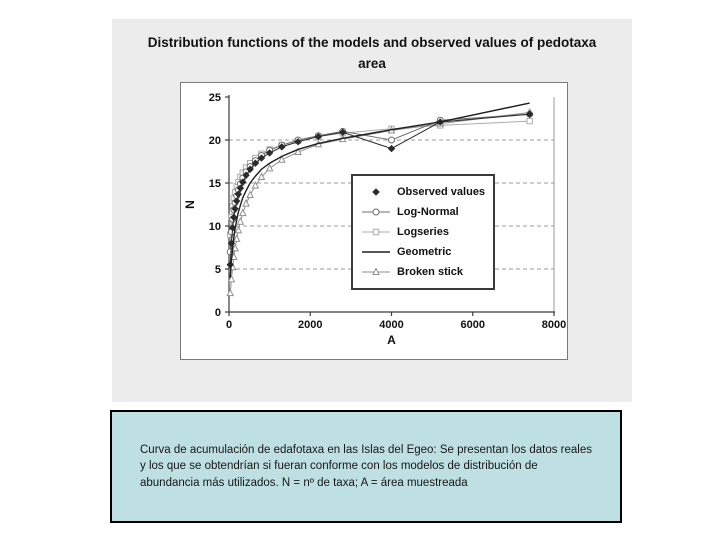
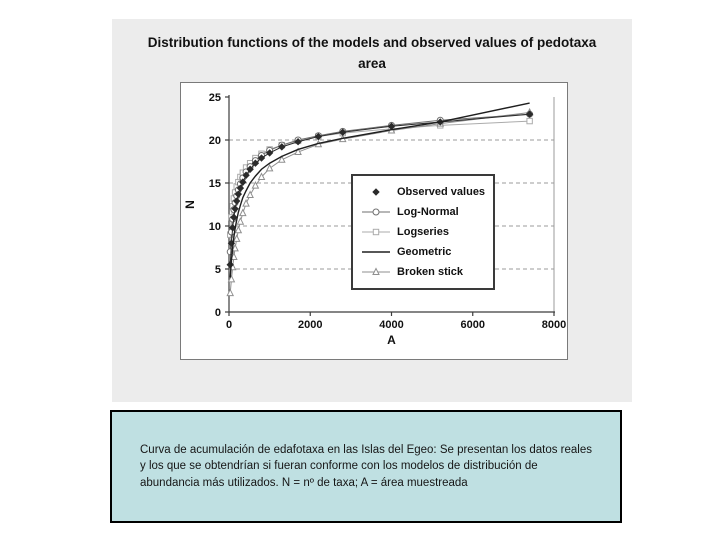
Observed values/4000: 19 -> 22
Log-Normal/4000: 20 -> 22
